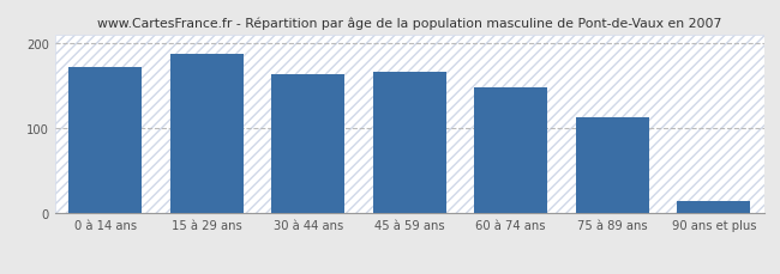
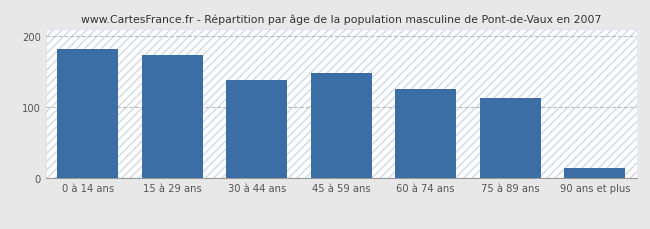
0 à 14 ans: 172 -> 182
15 à 29 ans: 188 -> 174
30 à 44 ans: 163 -> 138
45 à 59 ans: 166 -> 148
60 à 74 ans: 148 -> 126
